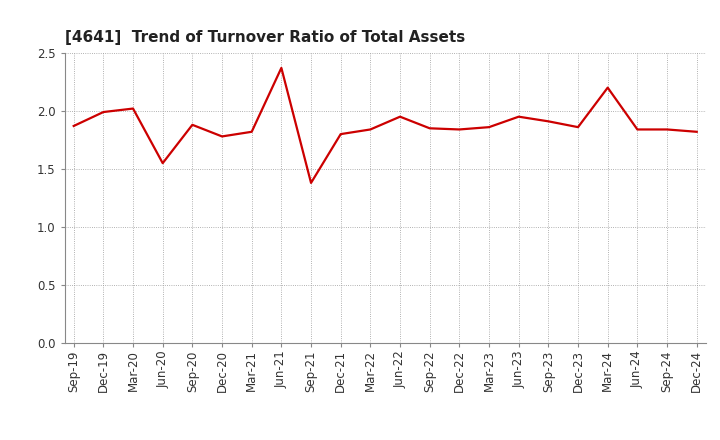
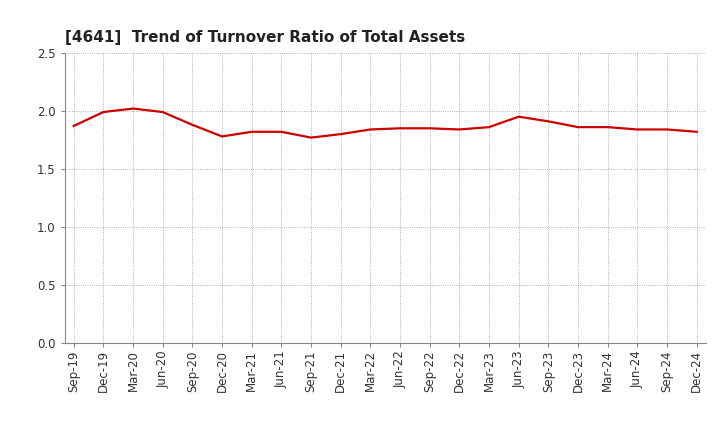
Jun-20: 1.55 -> 1.99
Jun-21: 2.37 -> 1.82
Sep-21: 1.38 -> 1.77
Jun-22: 1.95 -> 1.85
Mar-24: 2.20 -> 1.86
